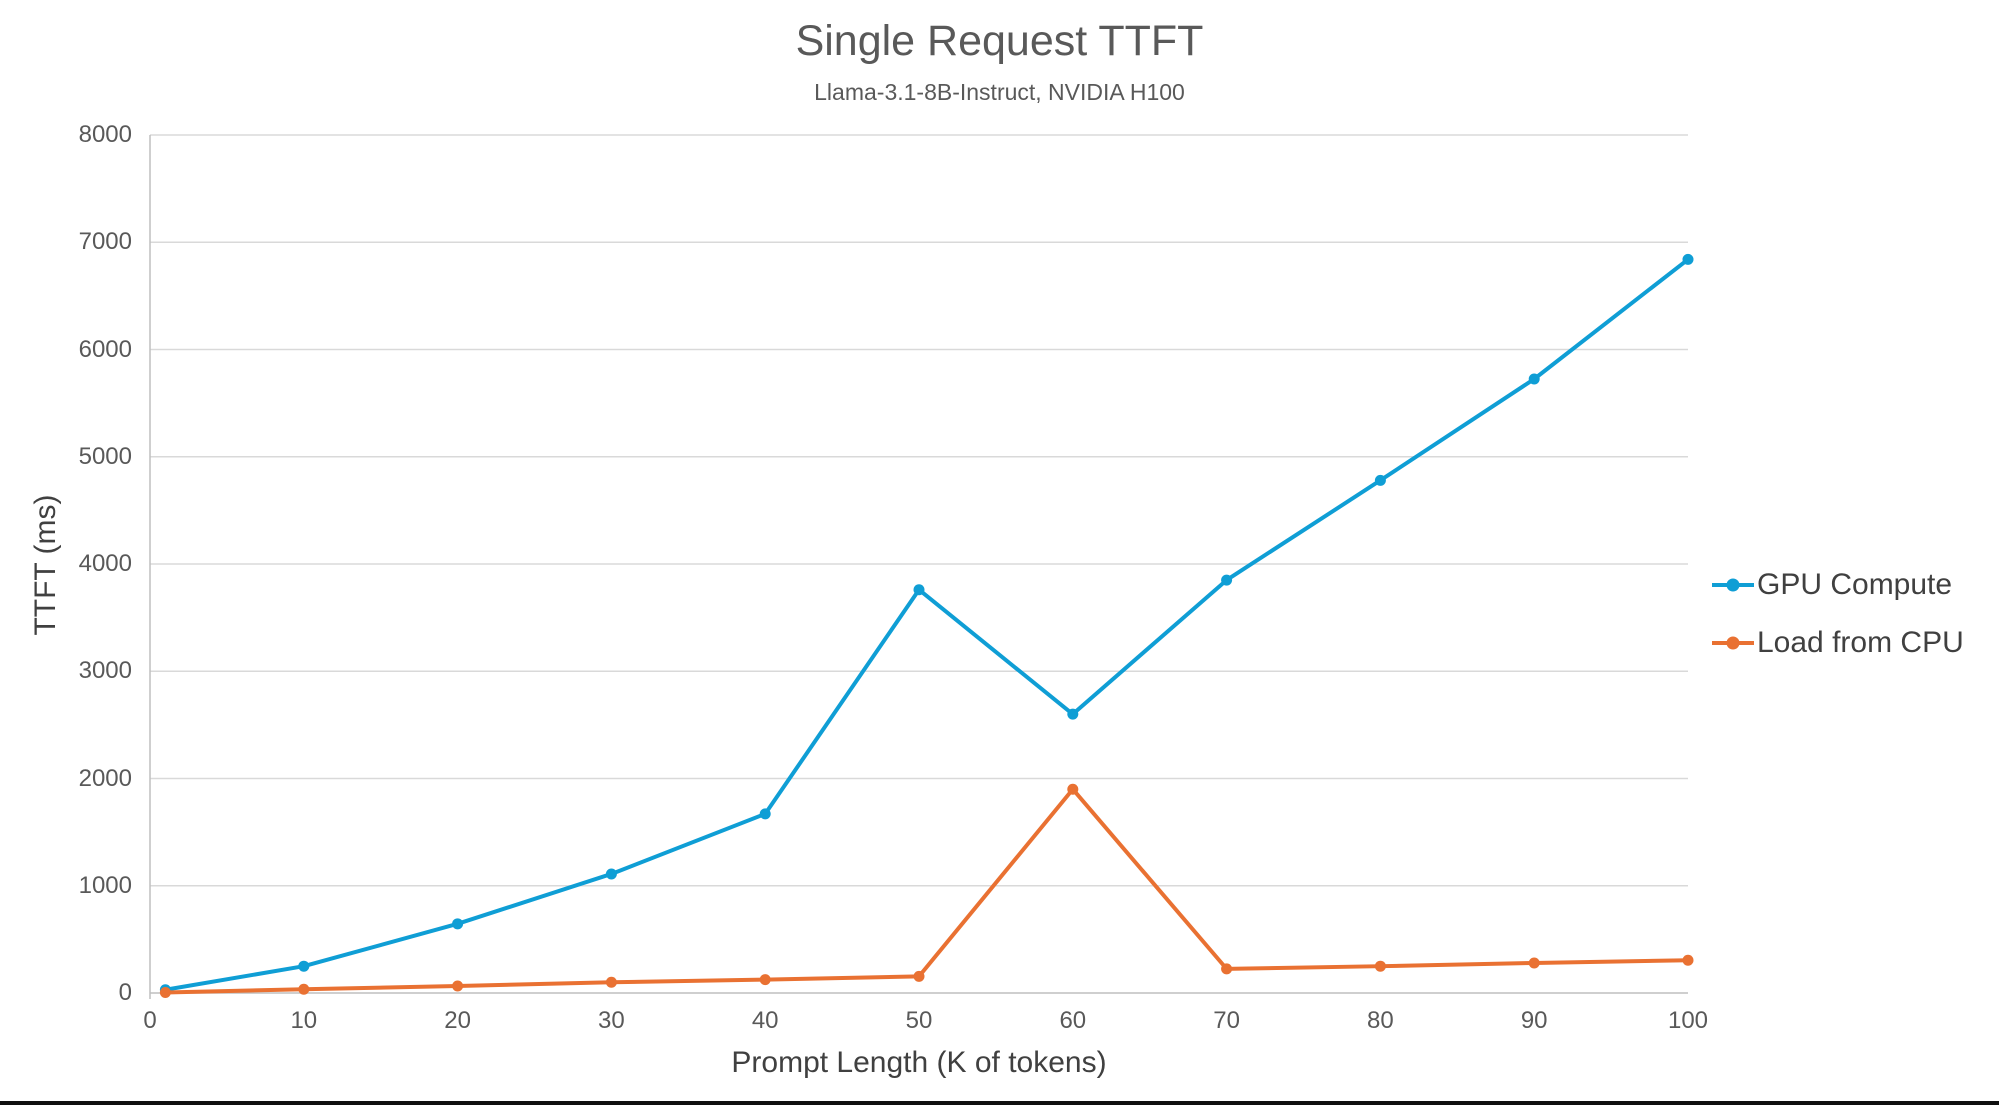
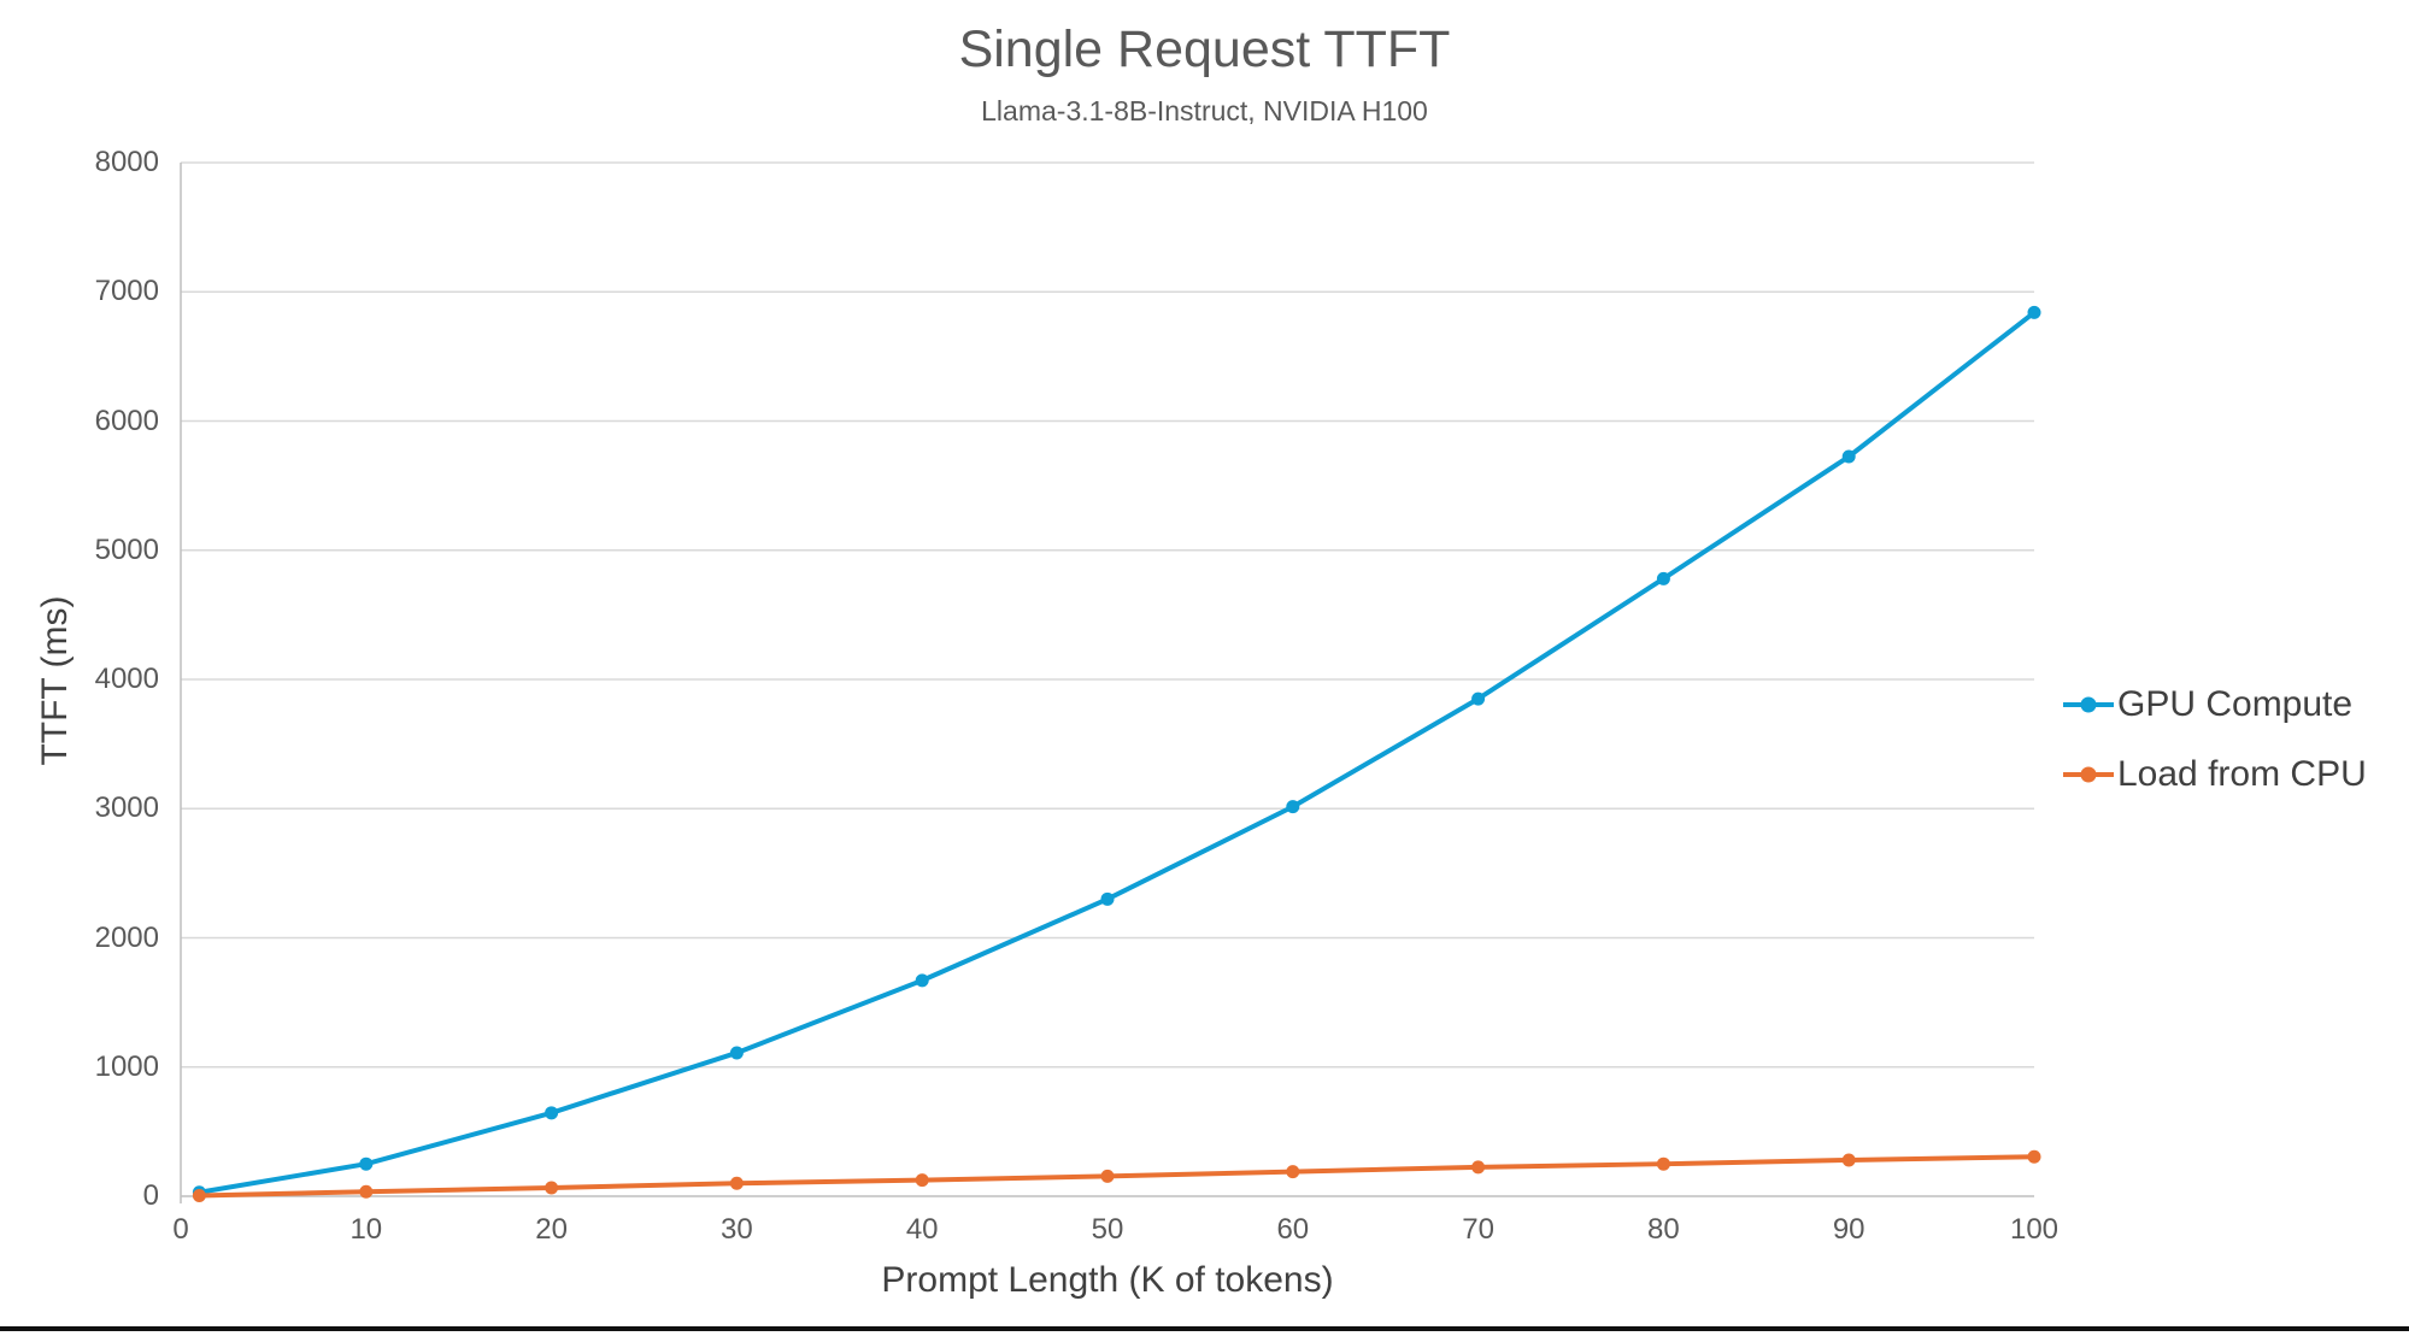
GPU Compute/50: 3760 -> 2300
GPU Compute/60: 2600 -> 3020
Load from CPU/60: 1900 -> 190
